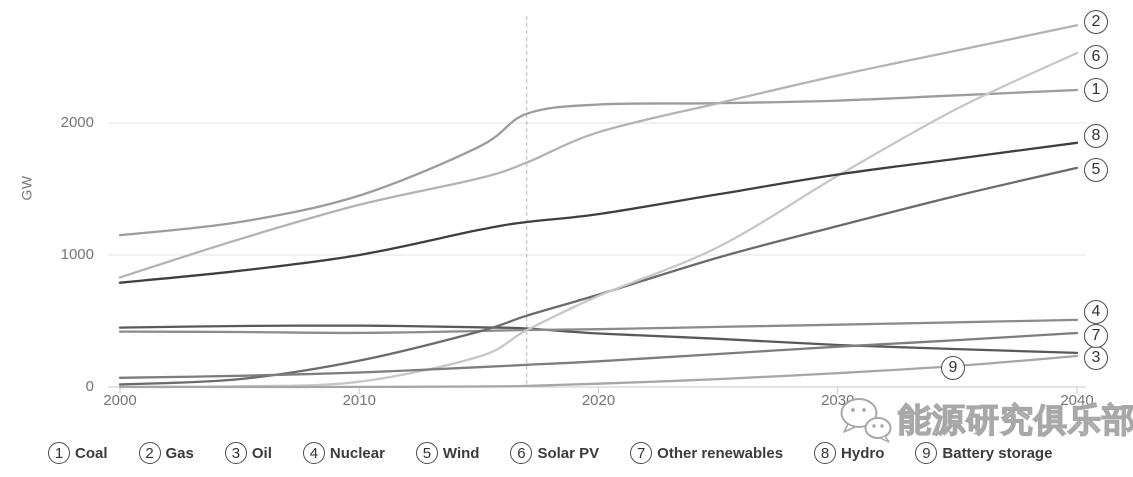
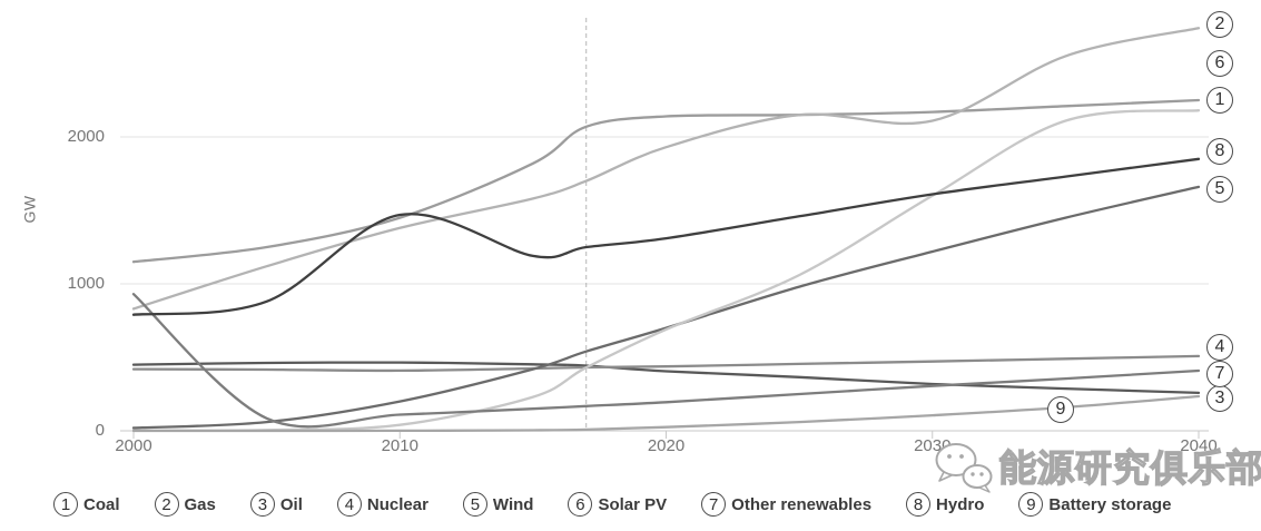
Other renewables/2000: 70 -> 930
Hydro/2010: 1000 -> 1470
Gas/2030: 2360 -> 2110
Solar PV/2040: 2530 -> 2180
